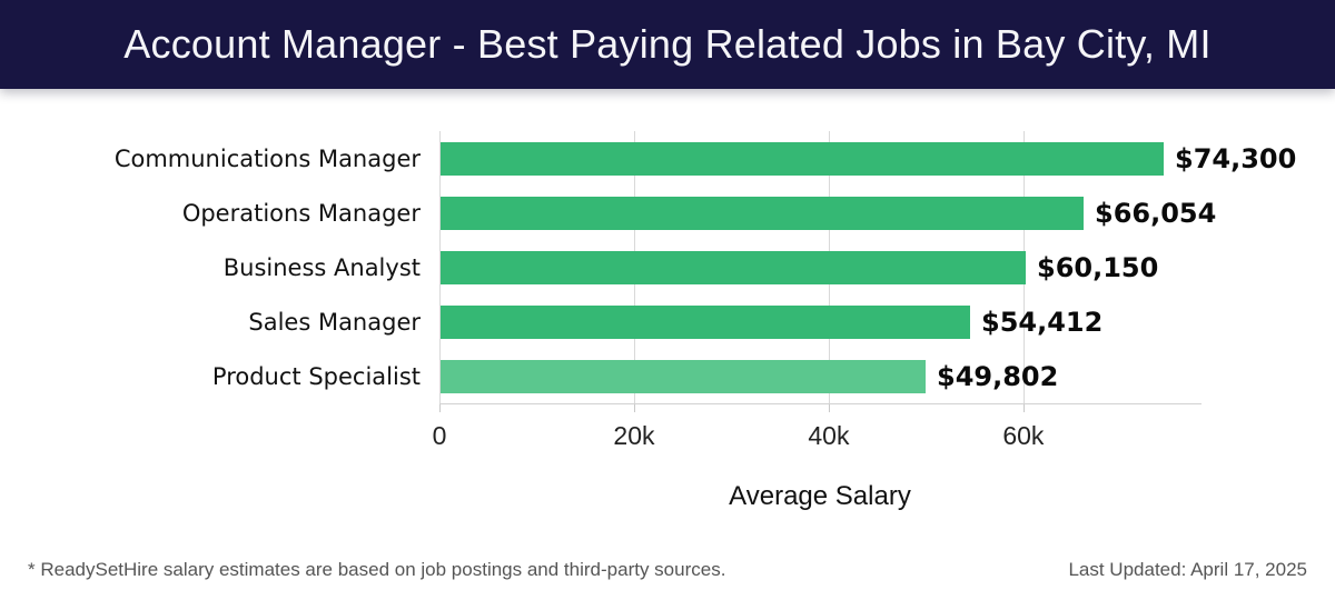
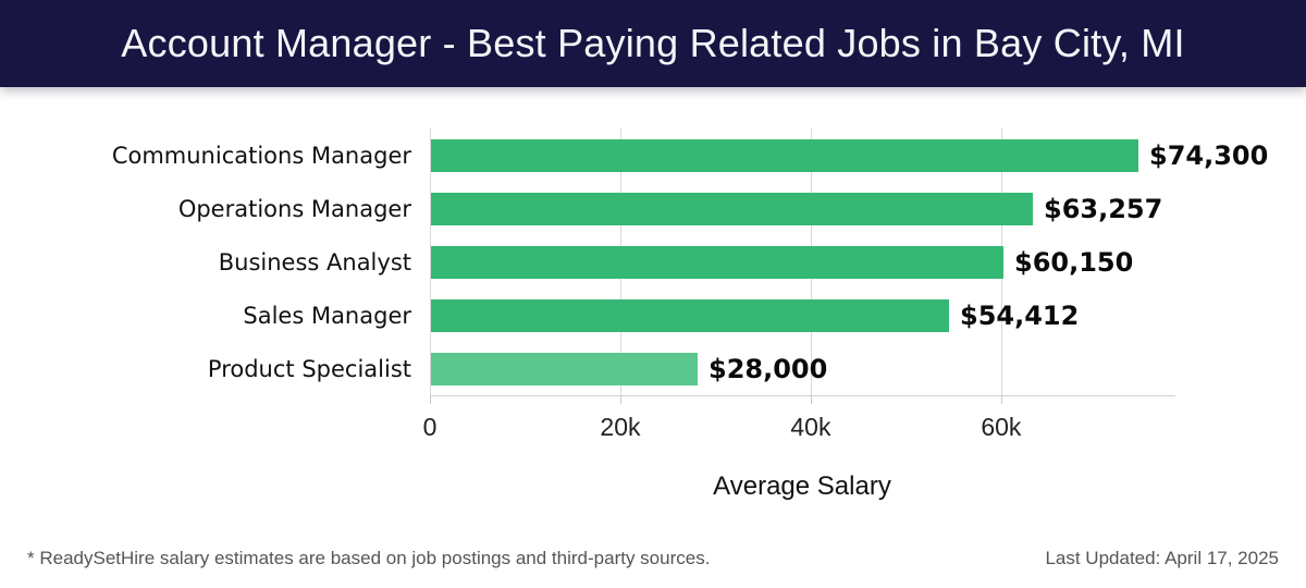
Operations Manager: $66,054 -> $63,257
Product Specialist: $49,802 -> $28,000
